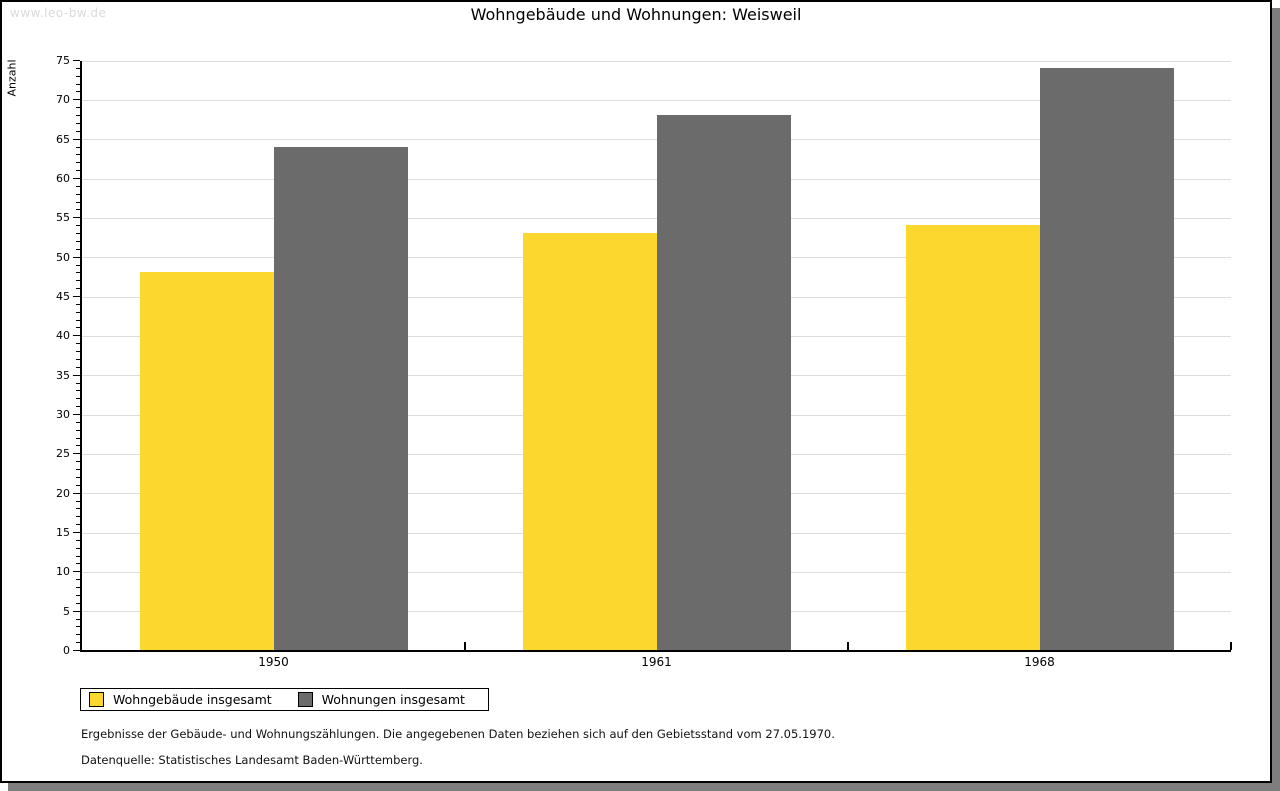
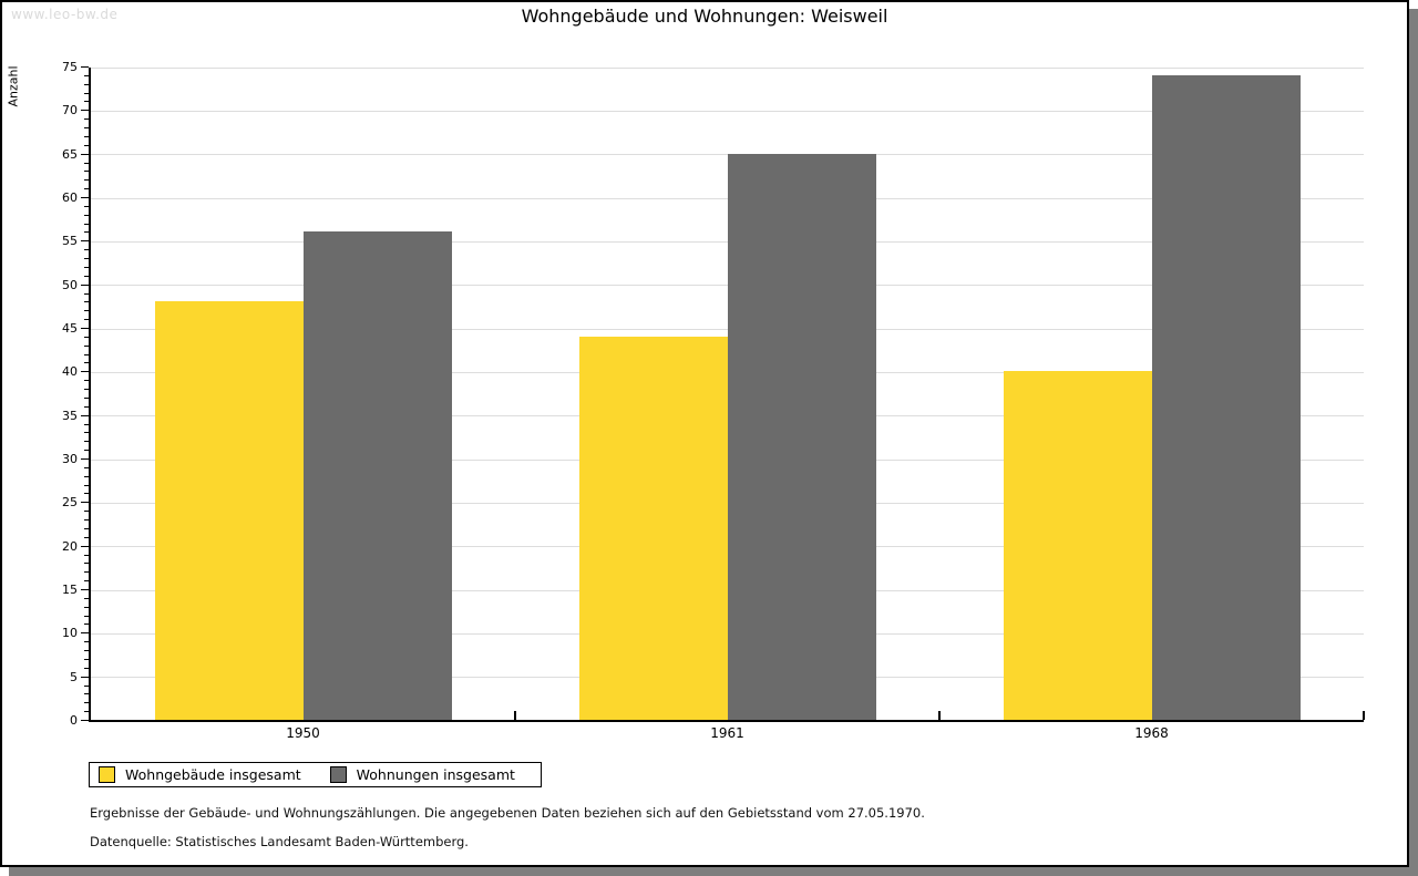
Wohnungen insgesamt/1950: 64 -> 56
Wohngebäude insgesamt/1961: 53 -> 44
Wohnungen insgesamt/1961: 68 -> 65
Wohngebäude insgesamt/1968: 54 -> 40
